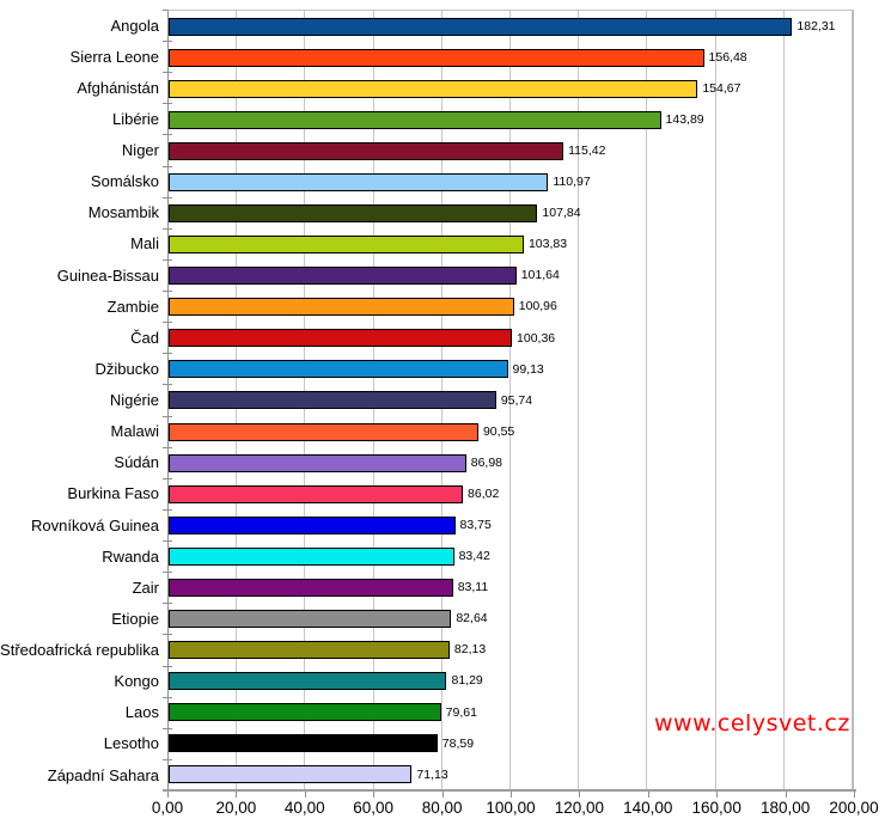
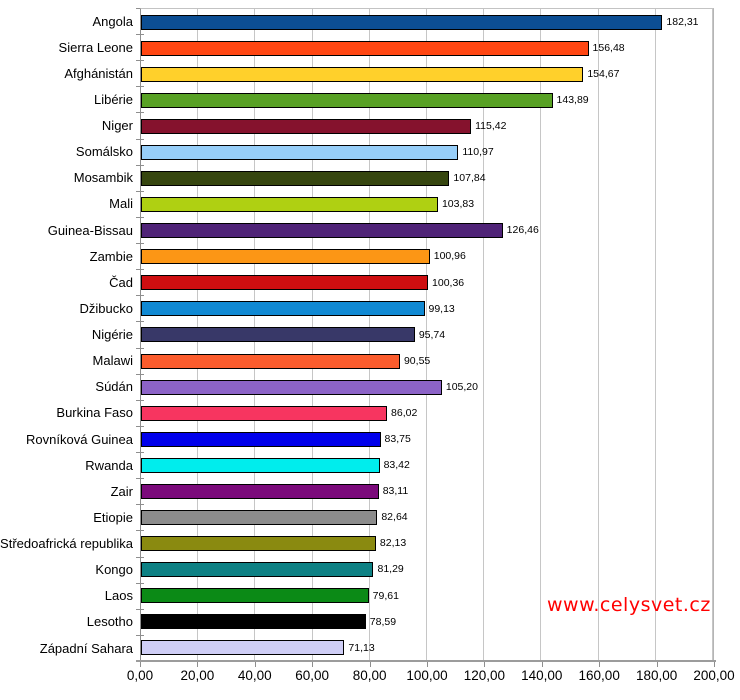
Guinea-Bissau: 101,64 -> 126,46
Súdán: 86,98 -> 105,20
